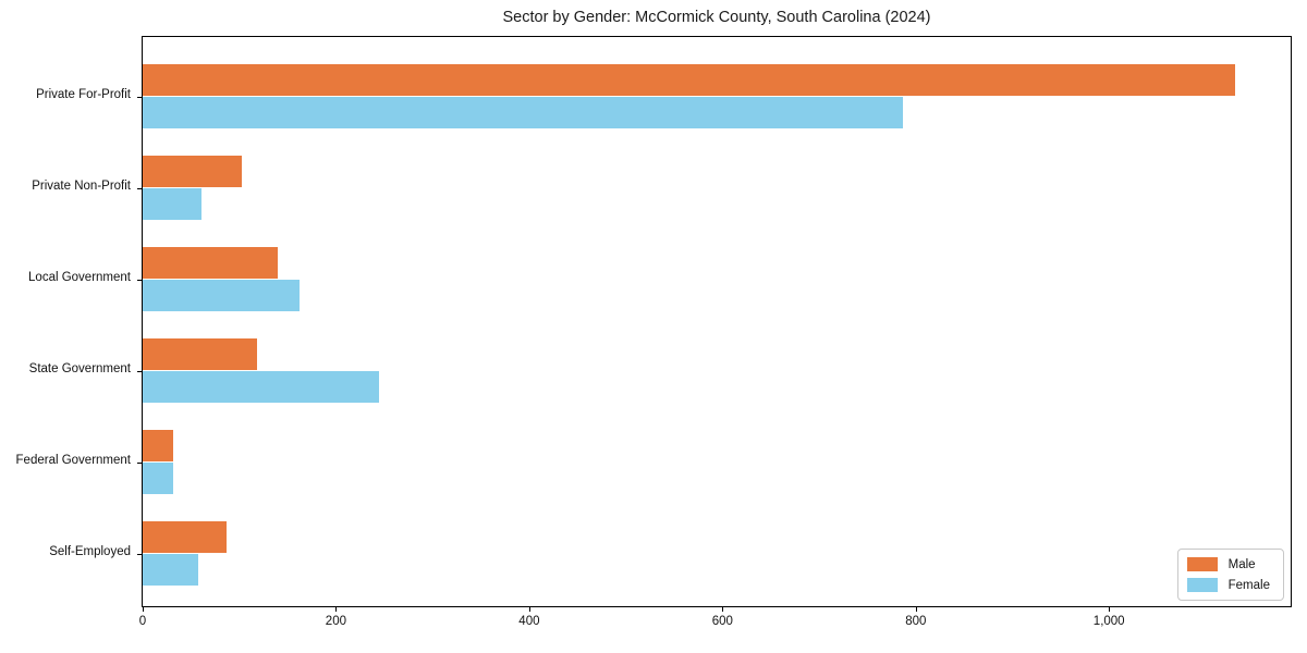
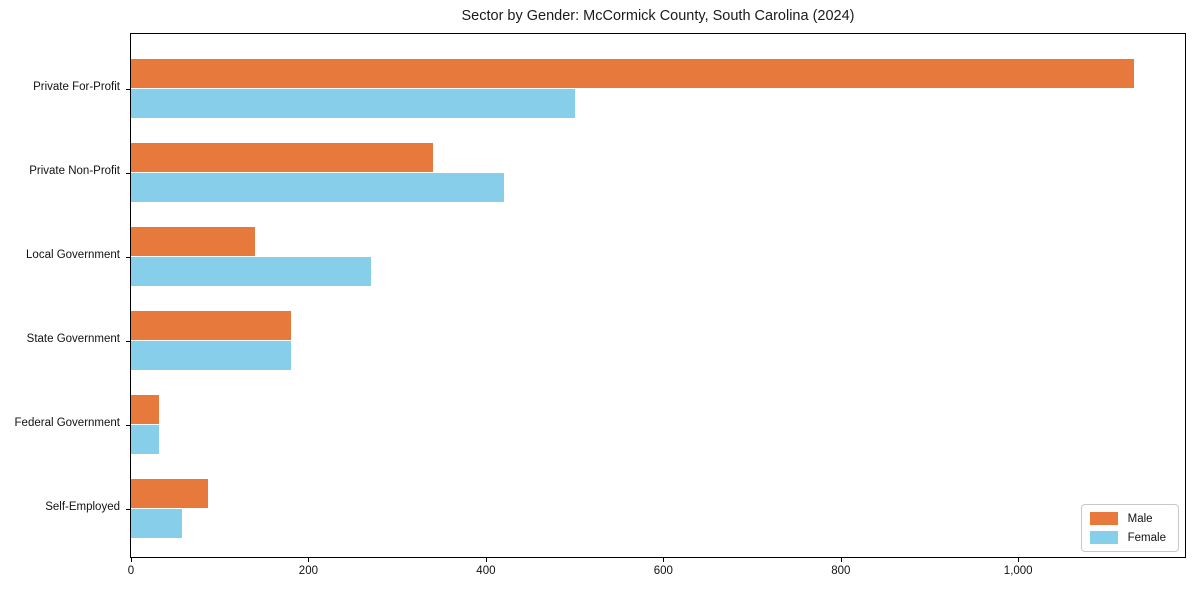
Female/Private For-Profit: 790 -> 500
Male/Private Non-Profit: 100 -> 340
Female/Private Non-Profit: 60 -> 420
Female/Local Government: 160 -> 270
Male/State Government: 120 -> 180
Female/State Government: 240 -> 180
